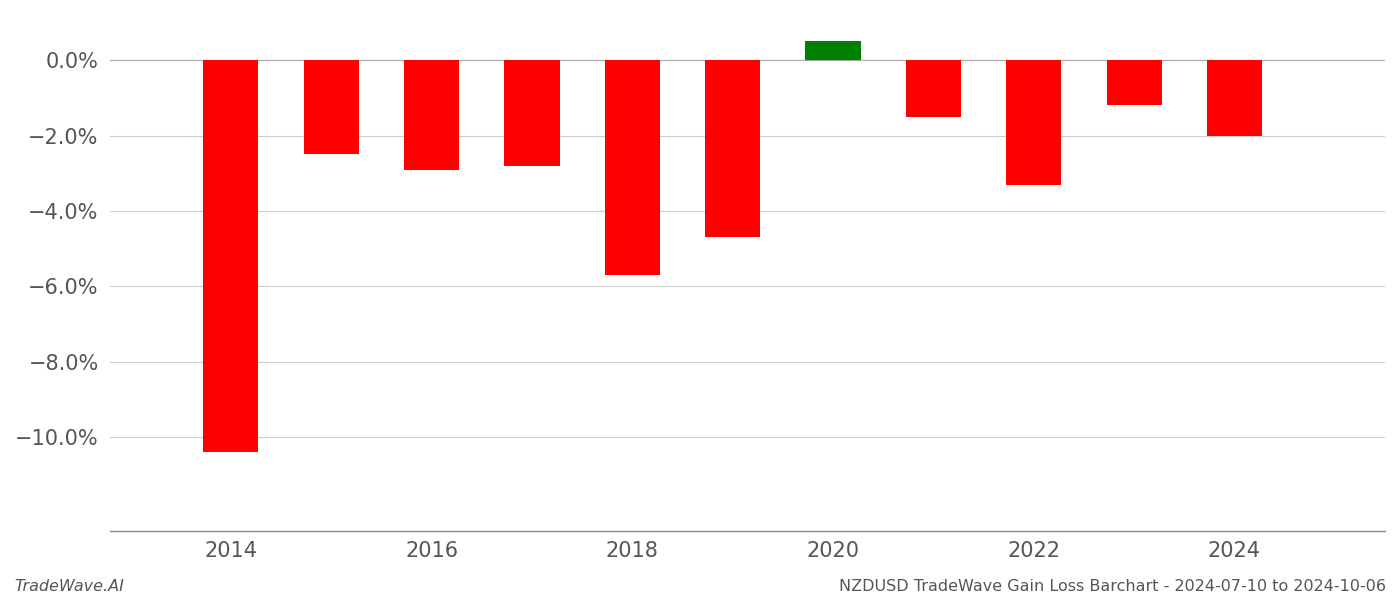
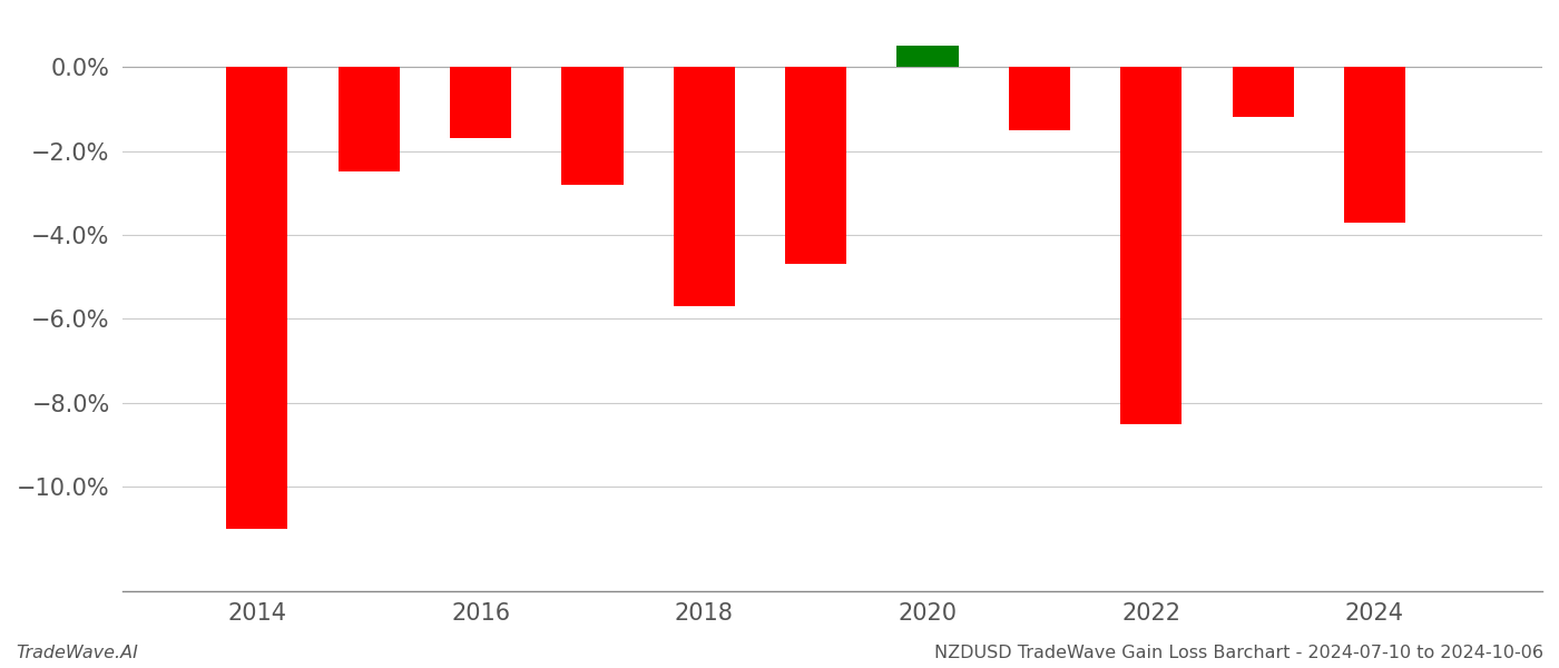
2014: -10.4% -> -11.0%
2016: -2.9% -> -1.7%
2022: -3.3% -> -8.5%
2024: -2.0% -> -3.7%
